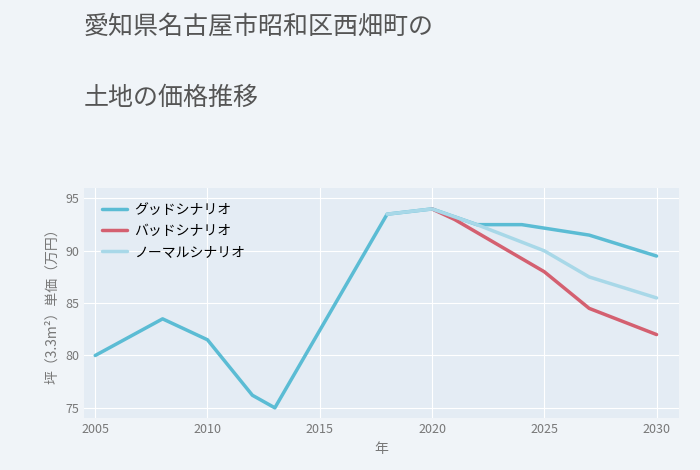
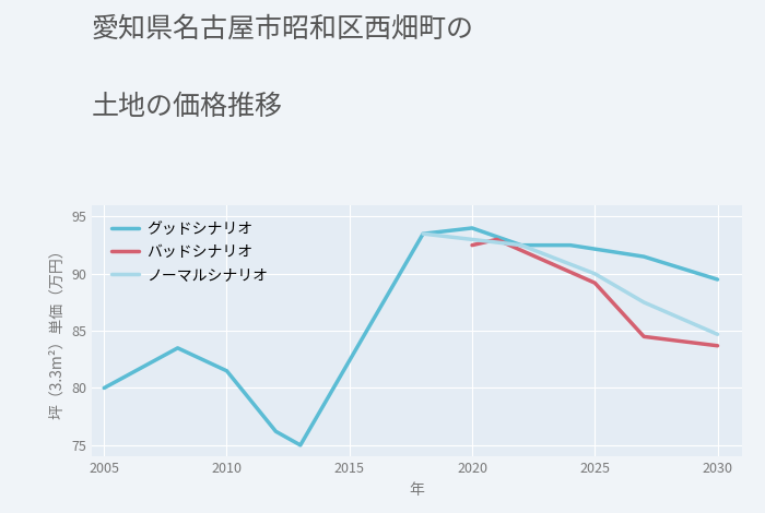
バッドシナリオ/2020: 94.0 -> 92.5
ノーマルシナリオ/2020: 94.0 -> 93.0
バッドシナリオ/2025: 88.0 -> 89.2
バッドシナリオ/2030: 82.0 -> 83.7
ノーマルシナリオ/2030: 85.5 -> 84.7
